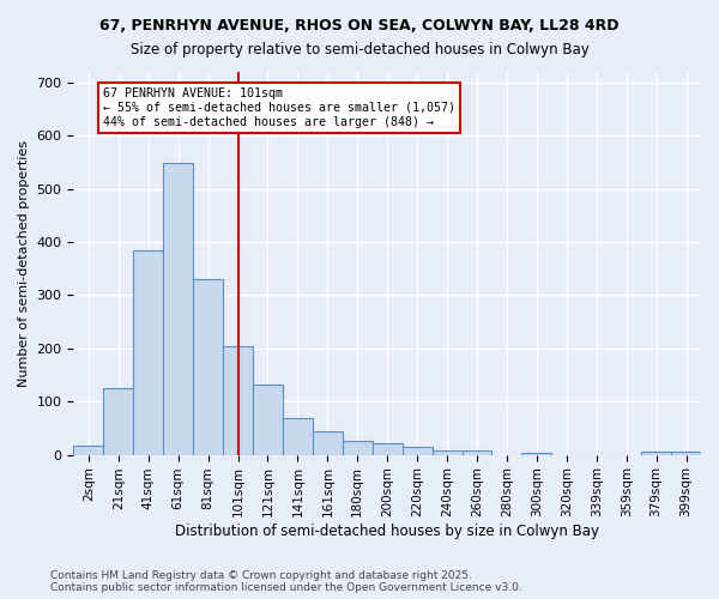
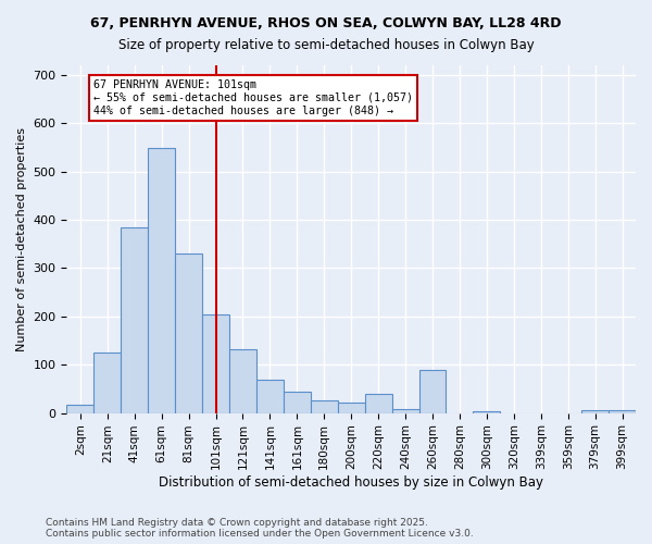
220sqm: 14 -> 40
260sqm: 7 -> 90
